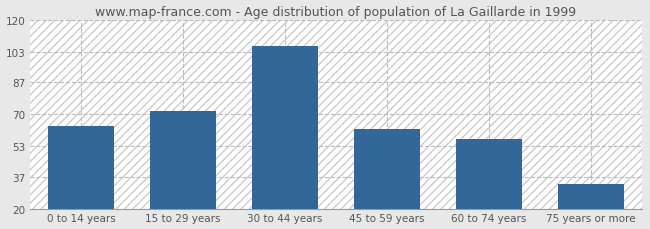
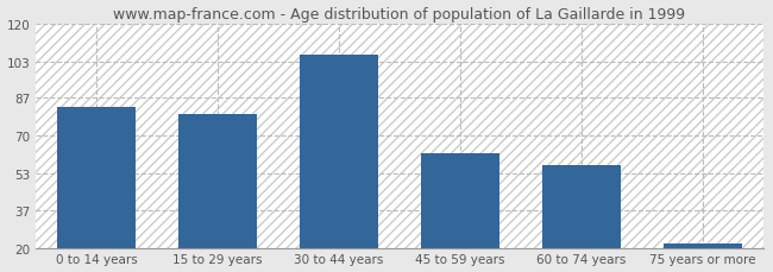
0 to 14 years: 64 -> 83
15 to 29 years: 72 -> 80
75 years or more: 33 -> 22
